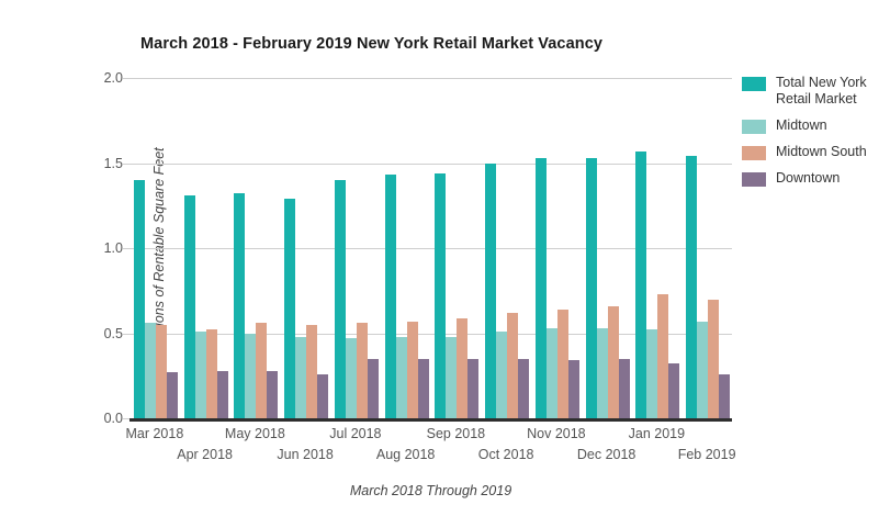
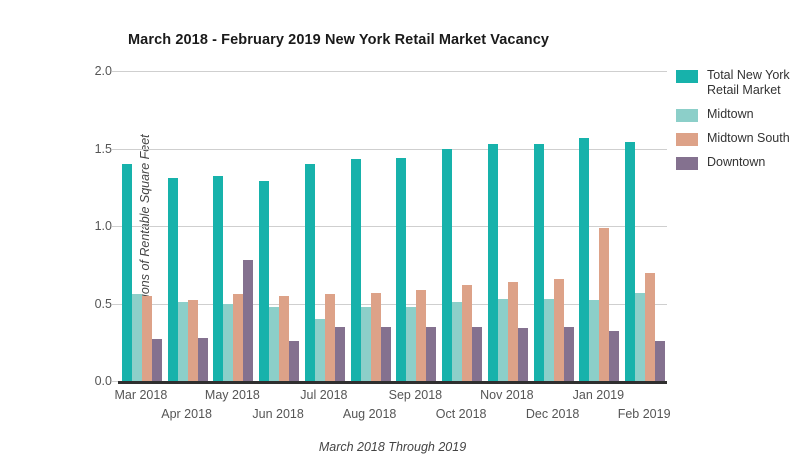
Downtown/May 2018: 0.28 -> 0.78
Midtown/Jul 2018: 0.47 -> 0.40
Midtown South/Jan 2019: 0.73 -> 0.99
